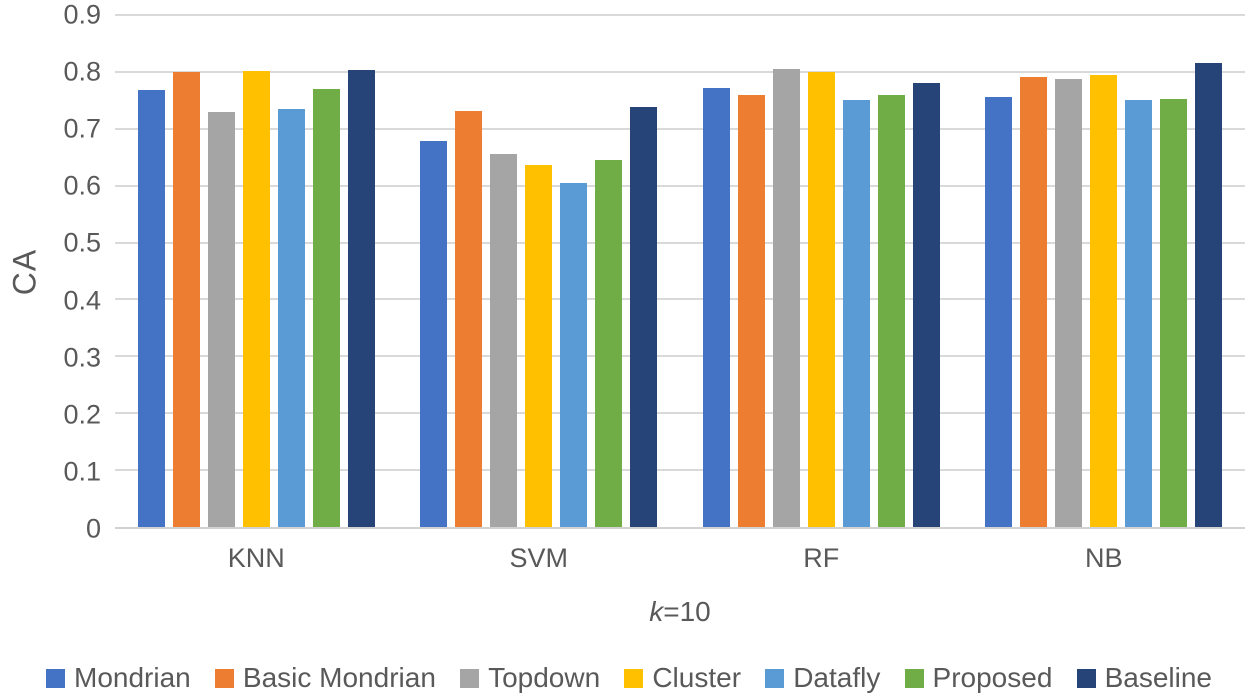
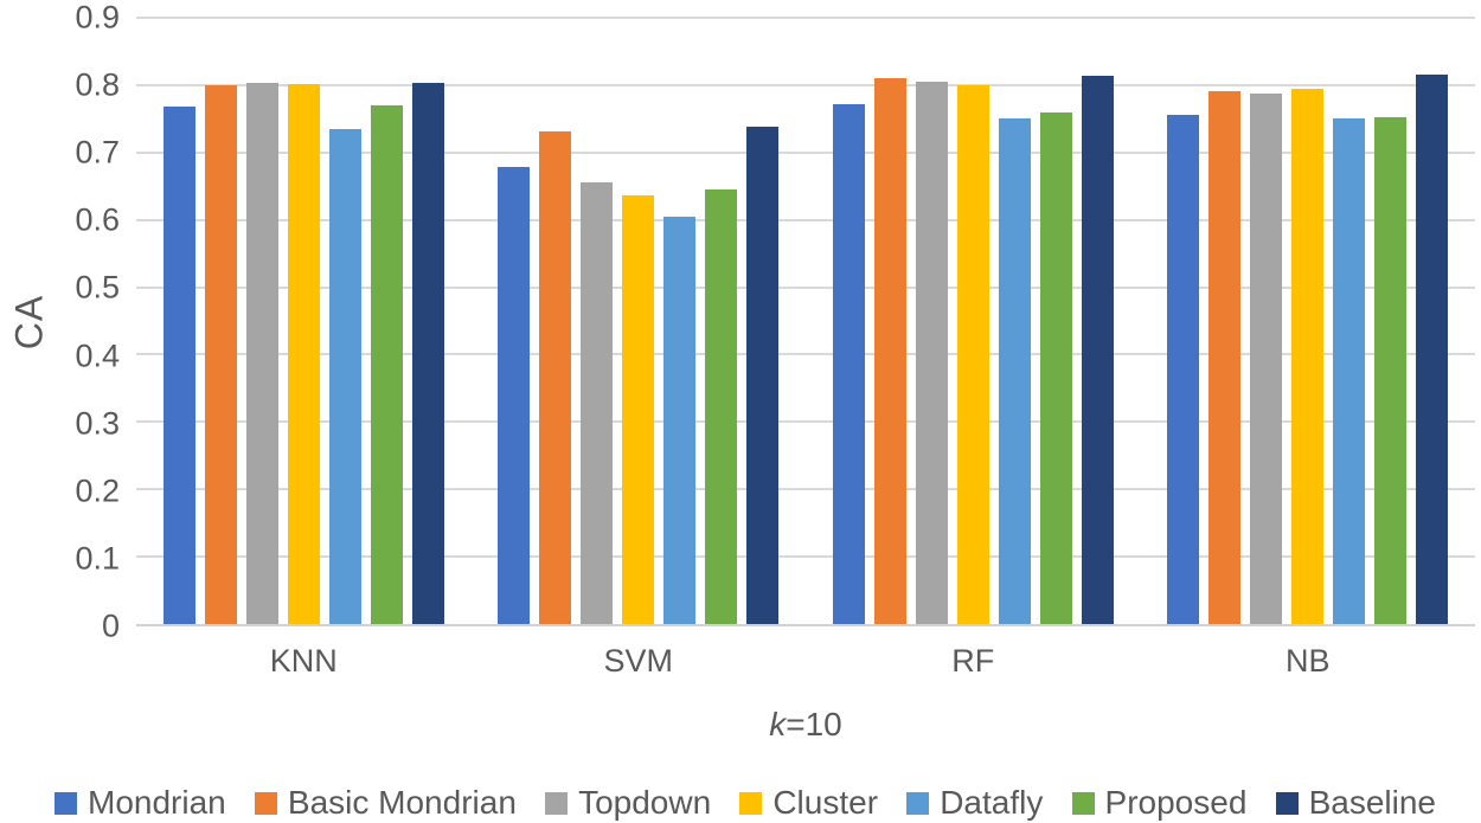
Topdown/KNN: 0.73 -> 0.80
Basic Mondrian/RF: 0.76 -> 0.81
Baseline/RF: 0.78 -> 0.81
